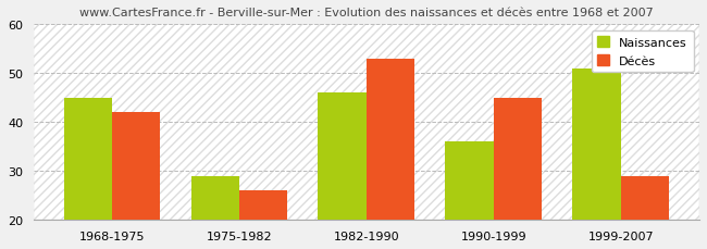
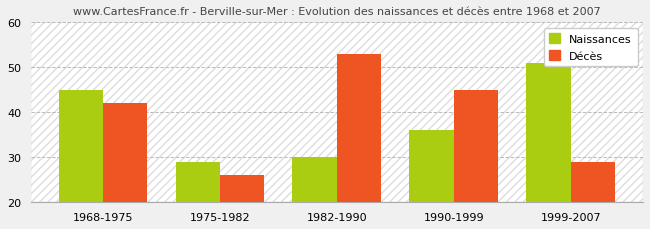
Naissances/1982-1990: 46 -> 30
